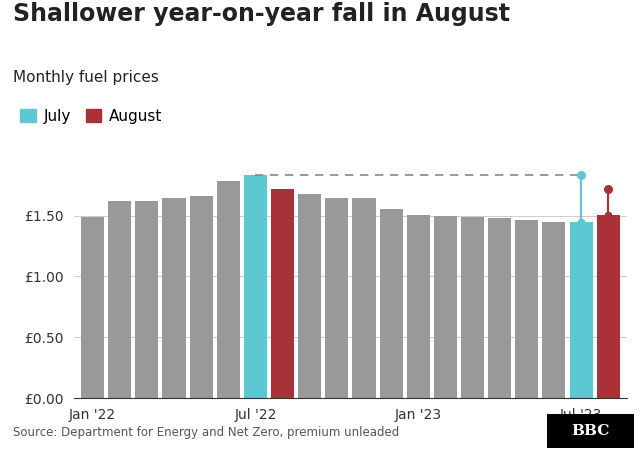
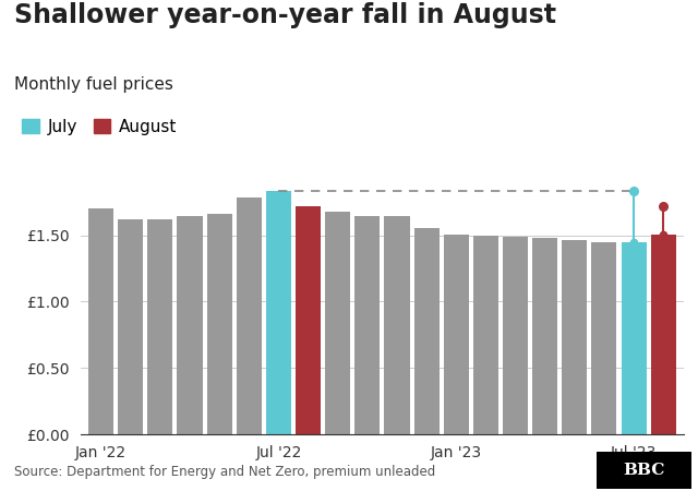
Jan '22: £1.49 -> £1.70
